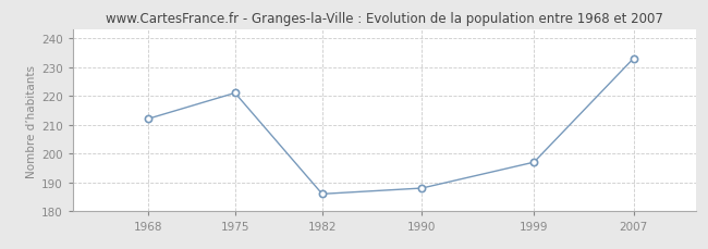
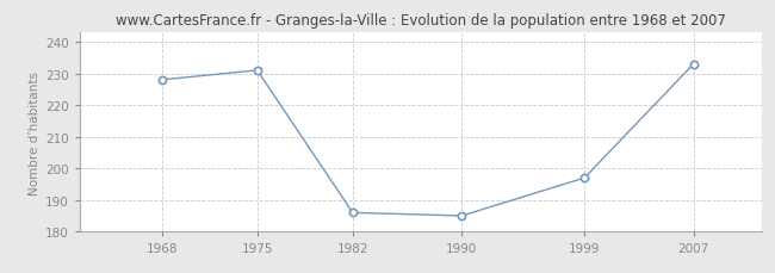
1968: 212 -> 228
1975: 221 -> 231
1990: 188 -> 185
